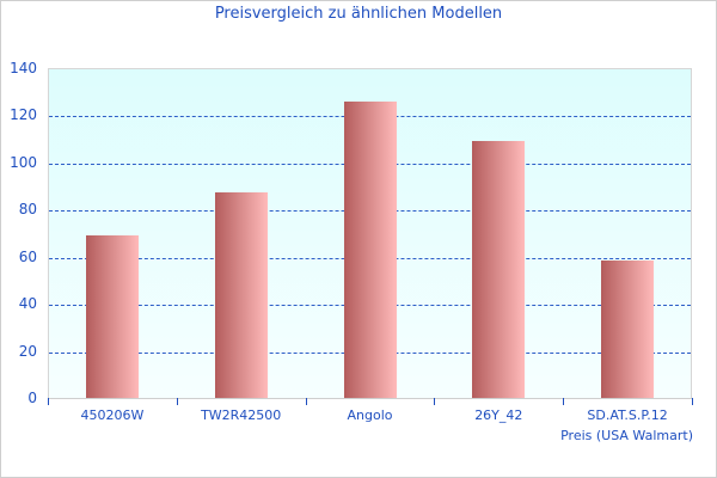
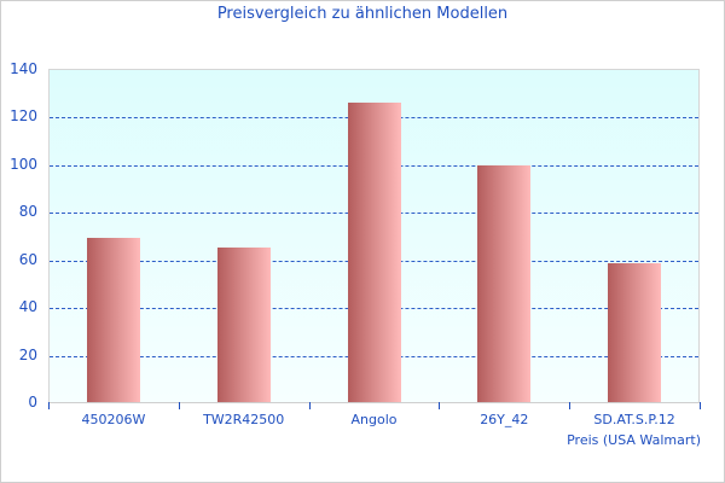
TW2R42500: 87 -> 65
26Y_42: 109 -> 100
